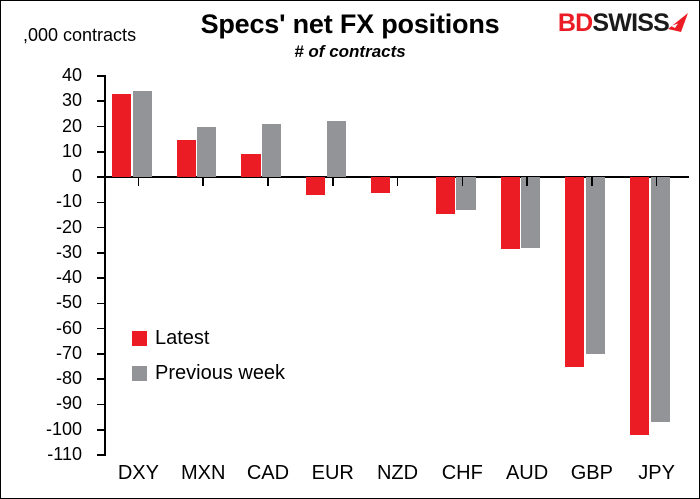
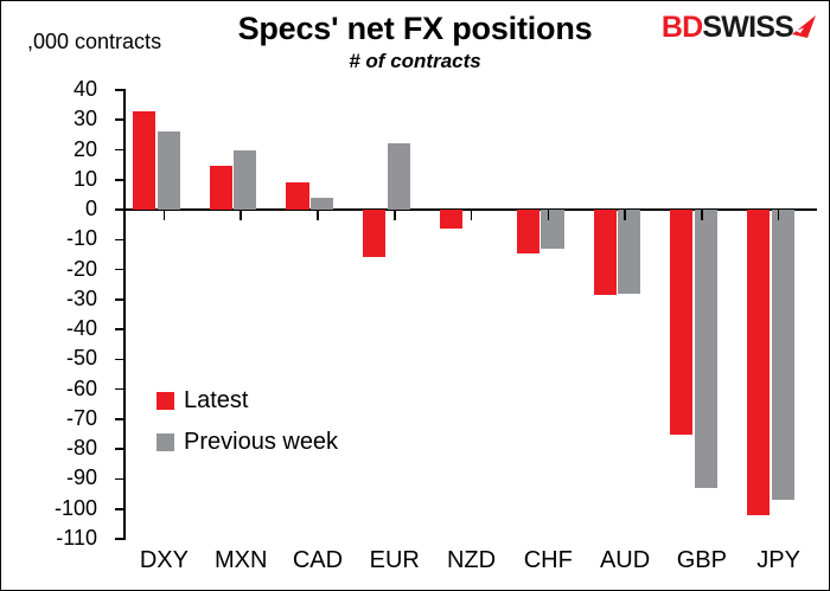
Previous week/DXY: 34 -> 26
Previous week/CAD: 21 -> 4
Latest/EUR: -7 -> -16
Previous week/GBP: -70 -> -93
